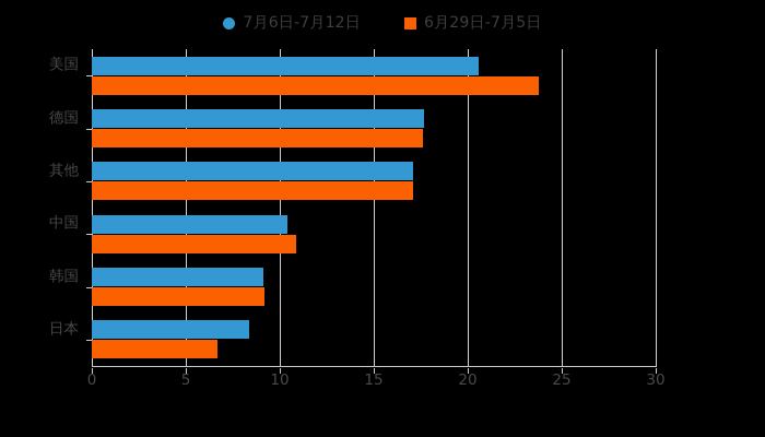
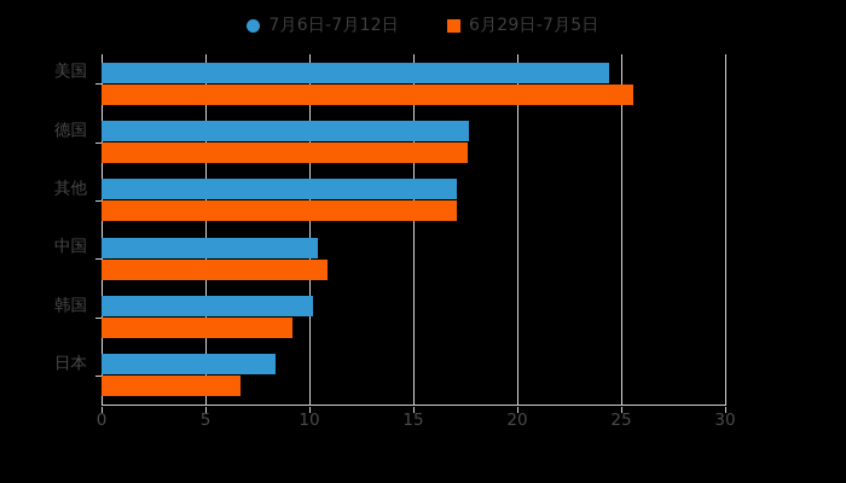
7月6日-7月12日/美国: 20.6 -> 24.4
6月29日-7月5日/美国: 23.8 -> 25.6
7月6日-7月12日/韩国: 9.1 -> 10.2
